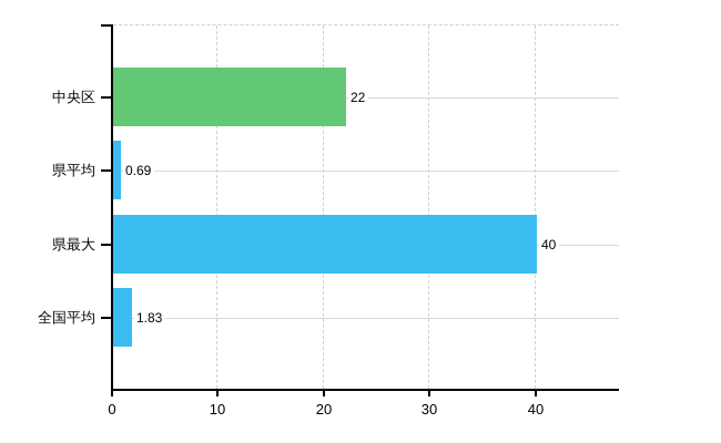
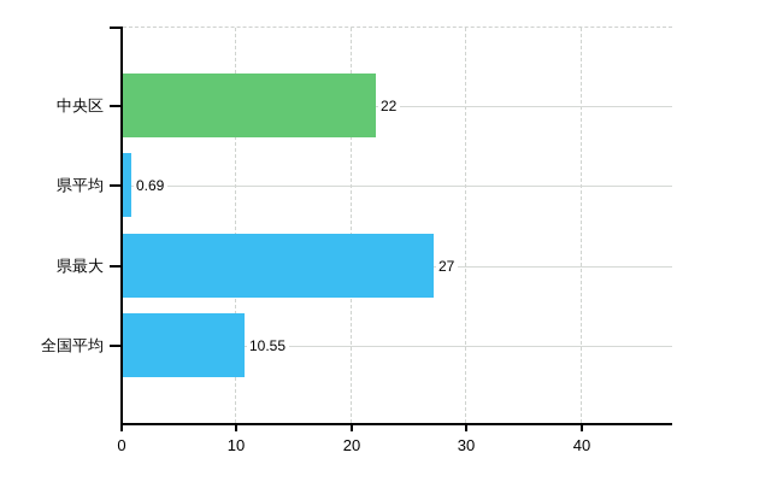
県最大: 40 -> 27
全国平均: 1.83 -> 10.55
